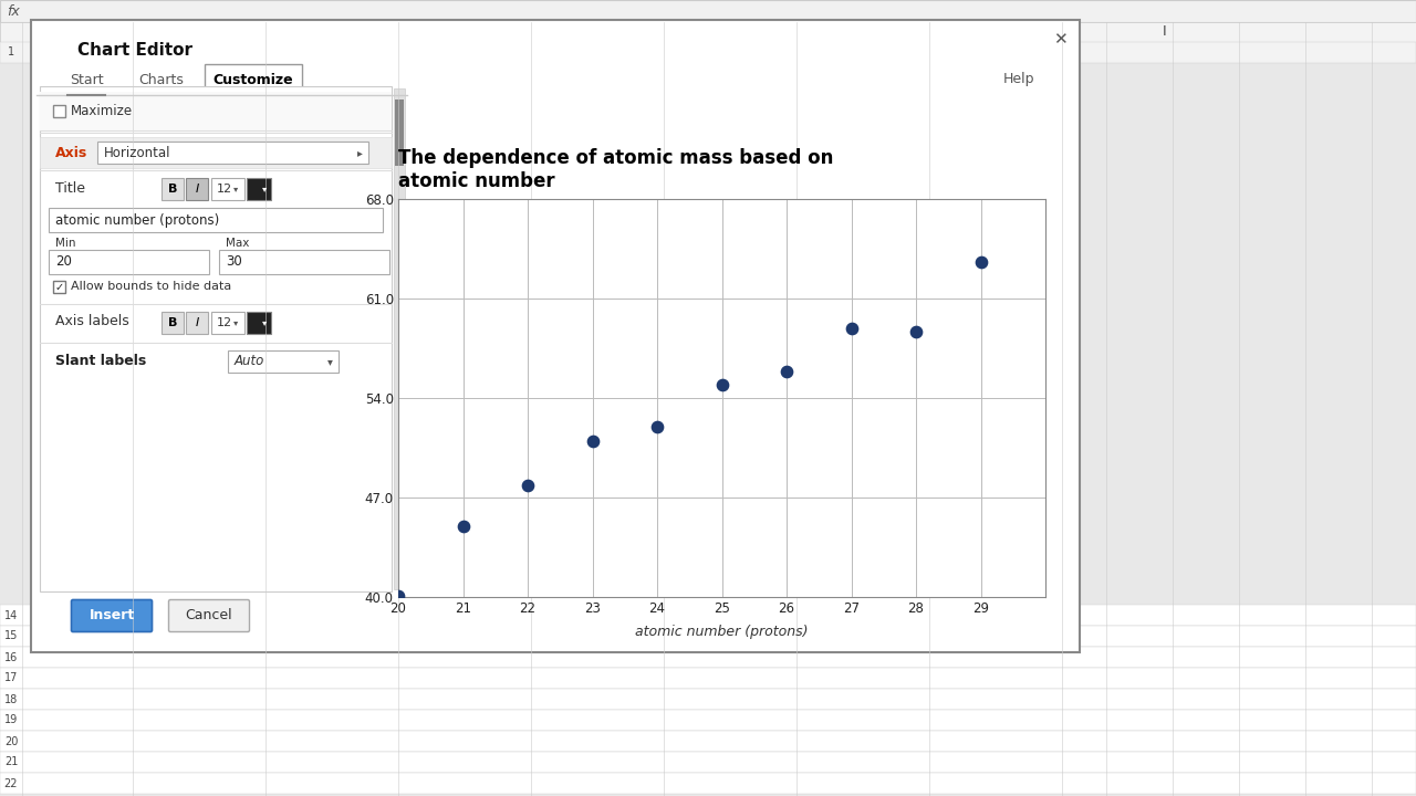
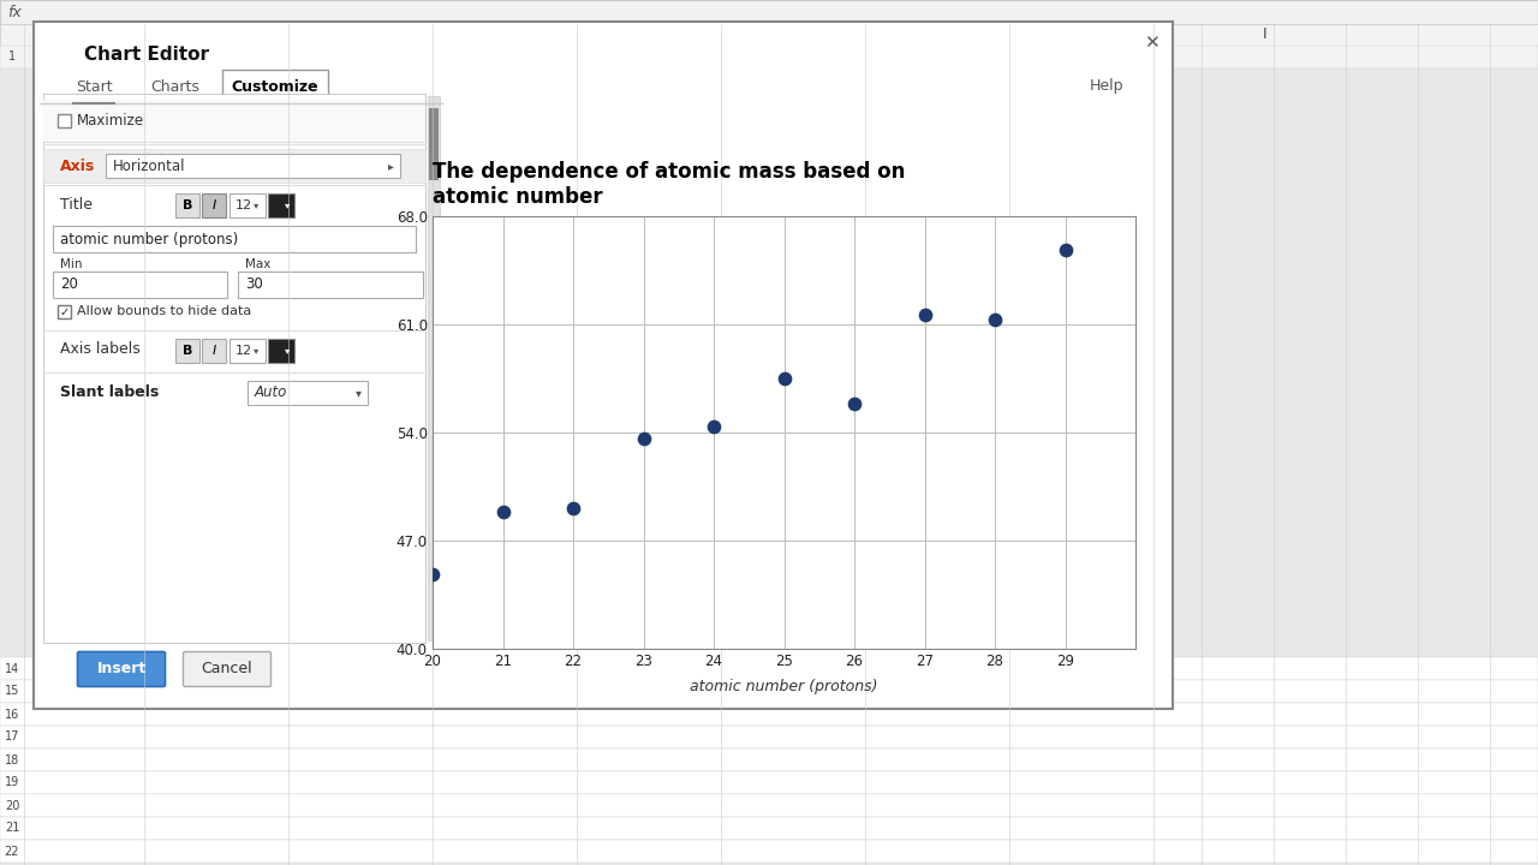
20: 40.1 -> 44.8
21: 45.0 -> 48.9
22: 47.9 -> 49.1
23: 50.9 -> 53.6
24: 52.0 -> 54.4
25: 54.9 -> 57.5
27: 58.9 -> 61.6
28: 58.7 -> 61.3
29: 63.5 -> 65.8
